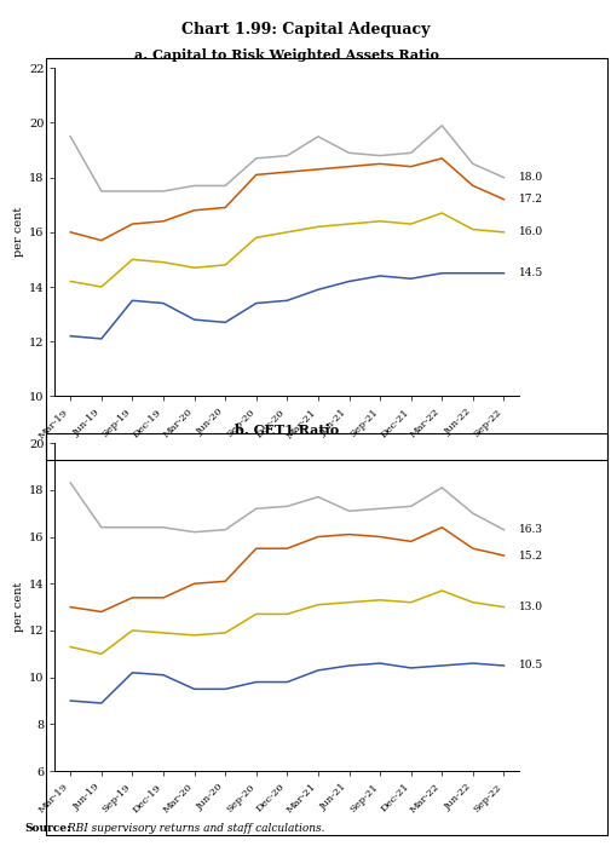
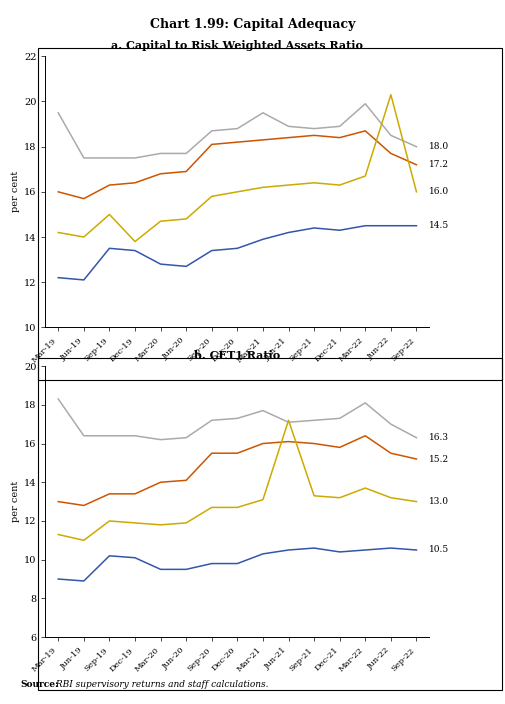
a. Capital to Risk Weighted Assets Ratio/All SCBs/Dec-19: 14.9 -> 13.8
a. Capital to Risk Weighted Assets Ratio/All SCBs/Jun-22: 16.1 -> 20.3
All SCBs/Jun-21: 13.2 -> 17.2
